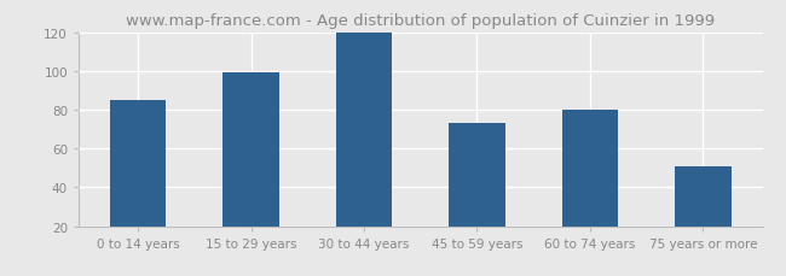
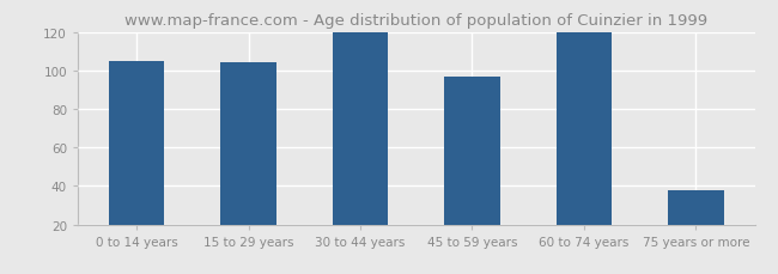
0 to 14 years: 85 -> 105
15 to 29 years: 99 -> 104
45 to 59 years: 73 -> 97
60 to 74 years: 80 -> 120
75 years or more: 51 -> 38
